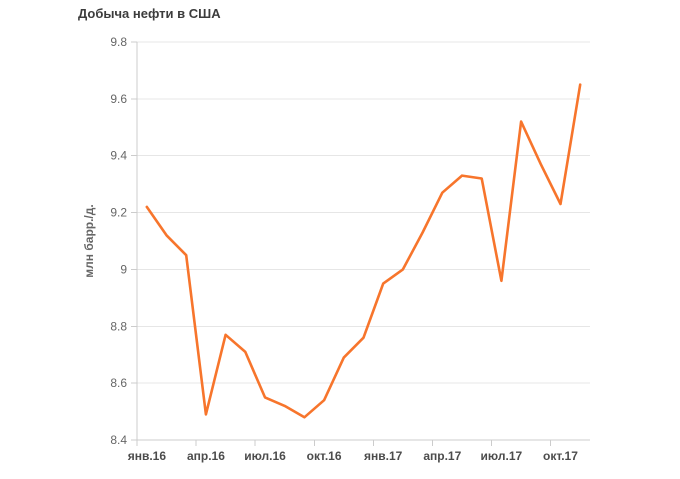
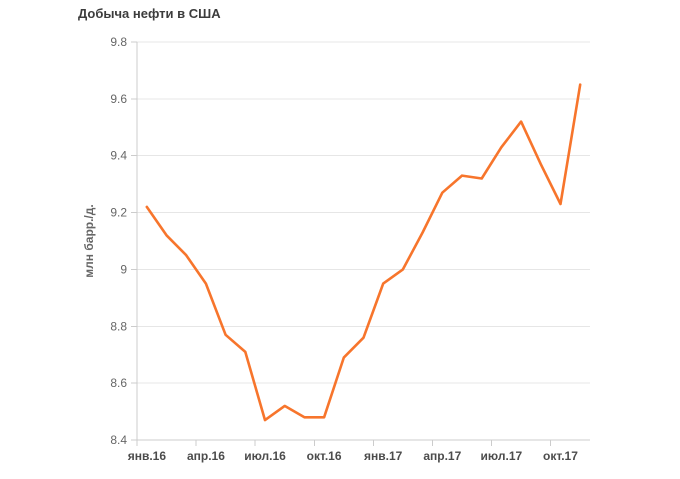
апр.16: 8.49 -> 8.95
июл.16: 8.55 -> 8.47
окт.16: 8.54 -> 8.48
июл.17: 8.96 -> 9.43
